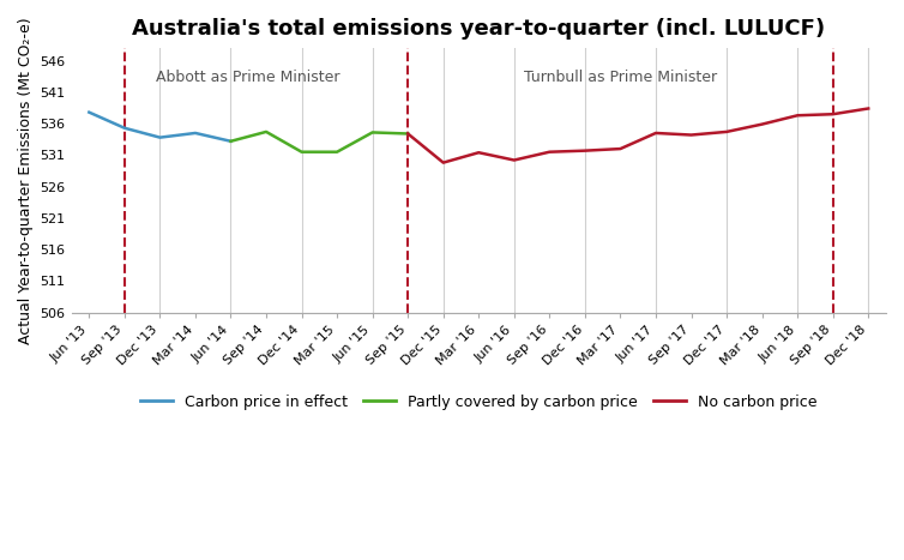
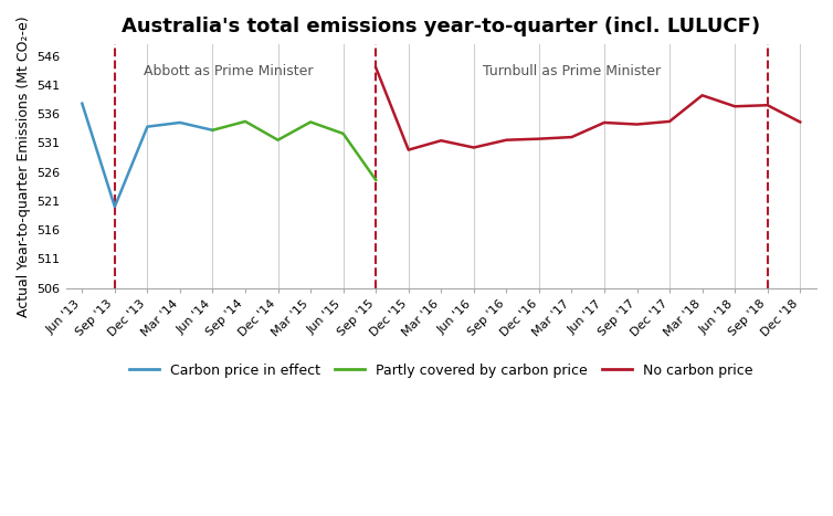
Carbon price in effect/Sep '13: 535.3 -> 520.0
Partly covered by carbon price/Mar '15: 531.5 -> 534.6
Partly covered by carbon price/Jun '15: 534.6 -> 532.6
Partly covered by carbon price/Sep '15: 534.4 -> 524.6
No carbon price/Sep '15: 534.4 -> 544.0
No carbon price/Mar '18: 535.9 -> 539.2
No carbon price/Dec '18: 538.4 -> 534.6
